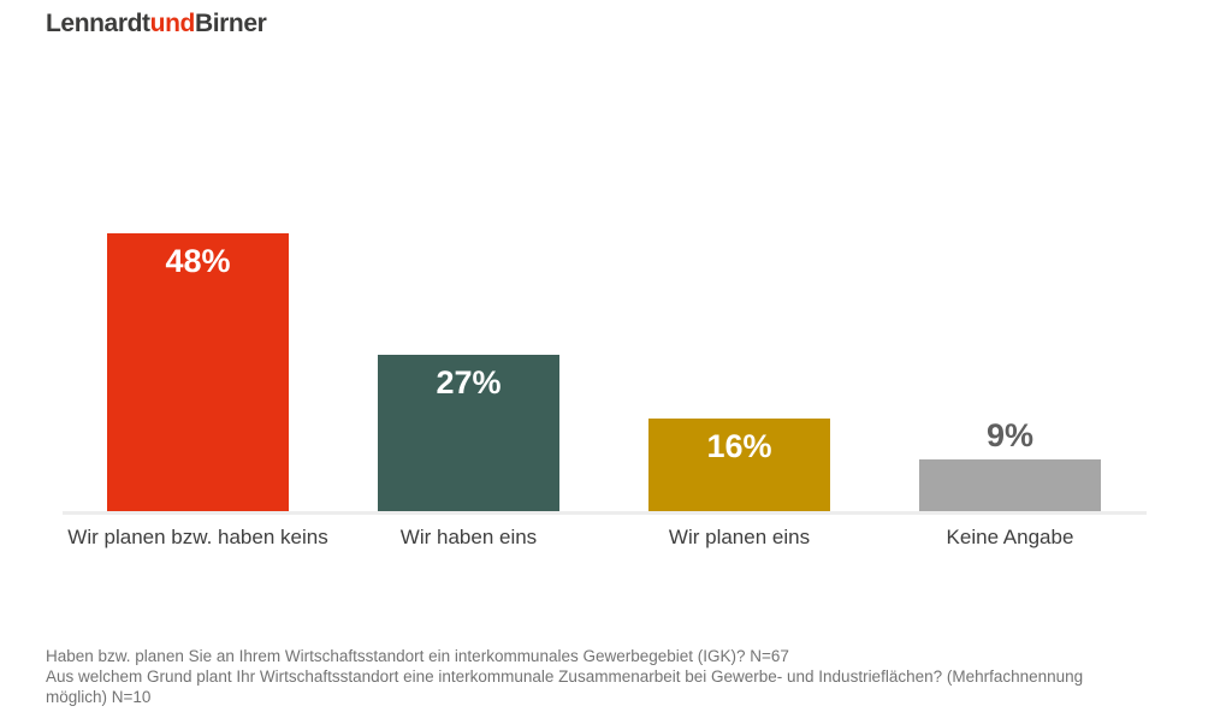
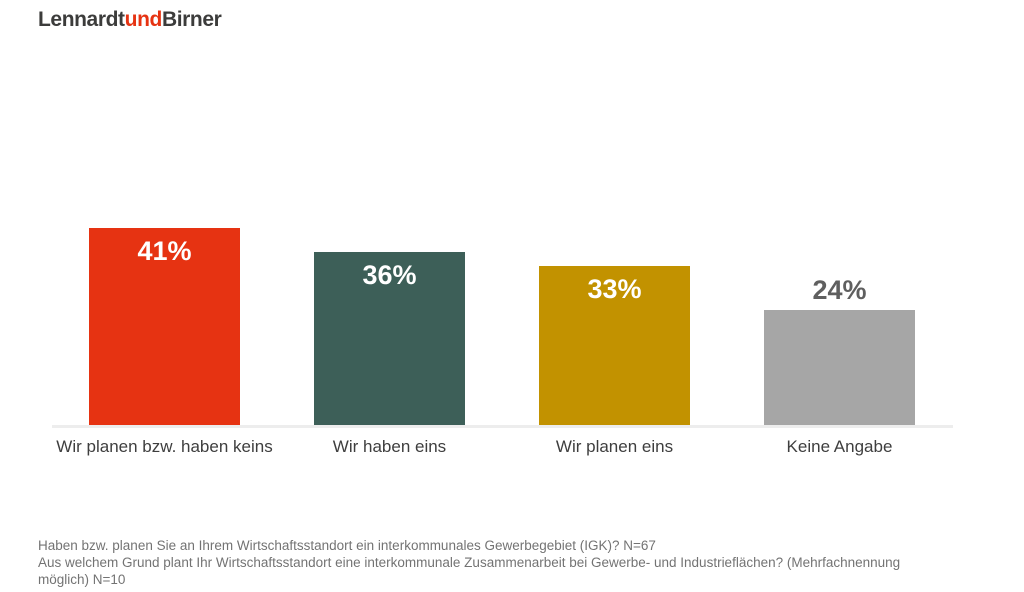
Wir planen bzw. haben keins: 48% -> 41%
Wir haben eins: 27% -> 36%
Wir planen eins: 16% -> 33%
Keine Angabe: 9% -> 24%
